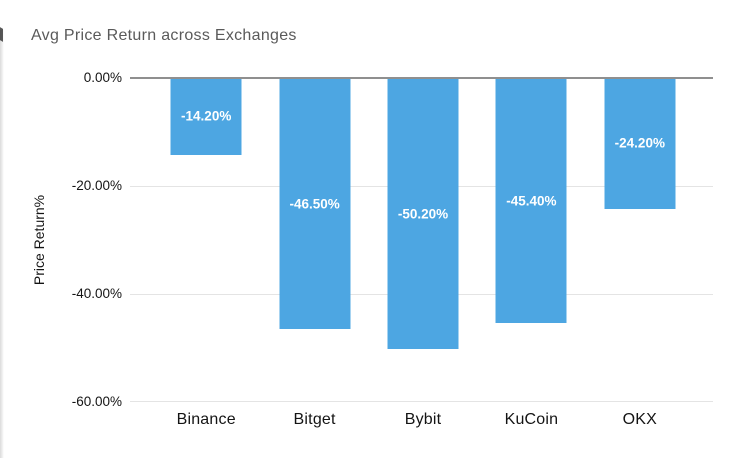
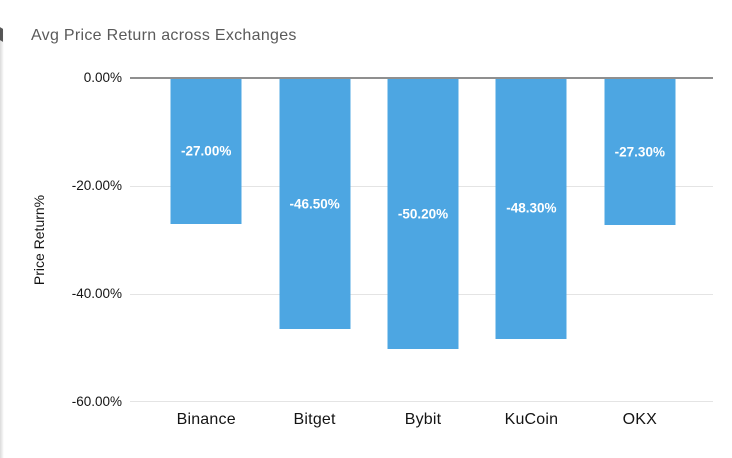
Binance: -14.20% -> -27.00%
KuCoin: -45.40% -> -48.30%
OKX: -24.20% -> -27.30%
